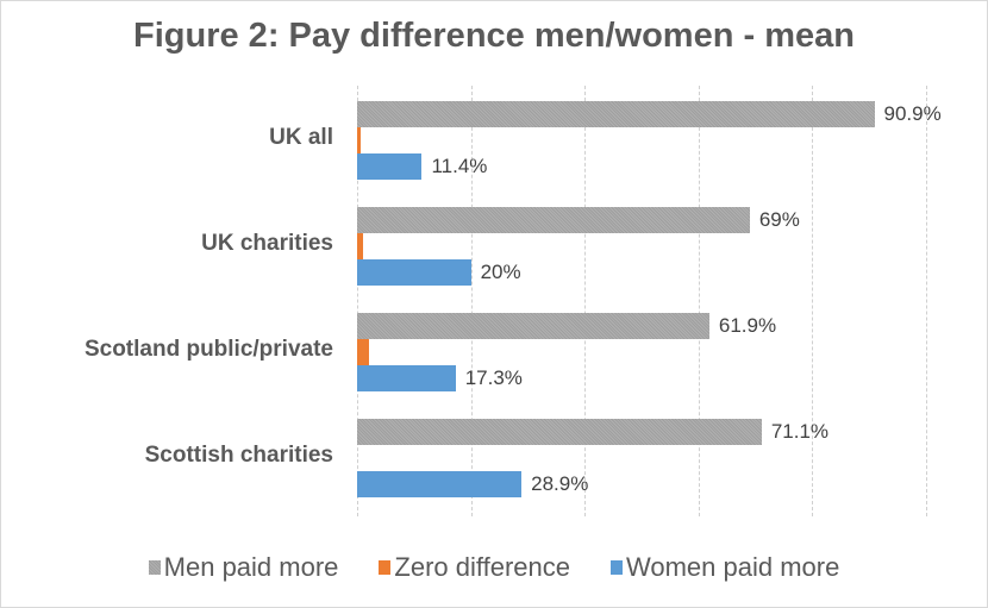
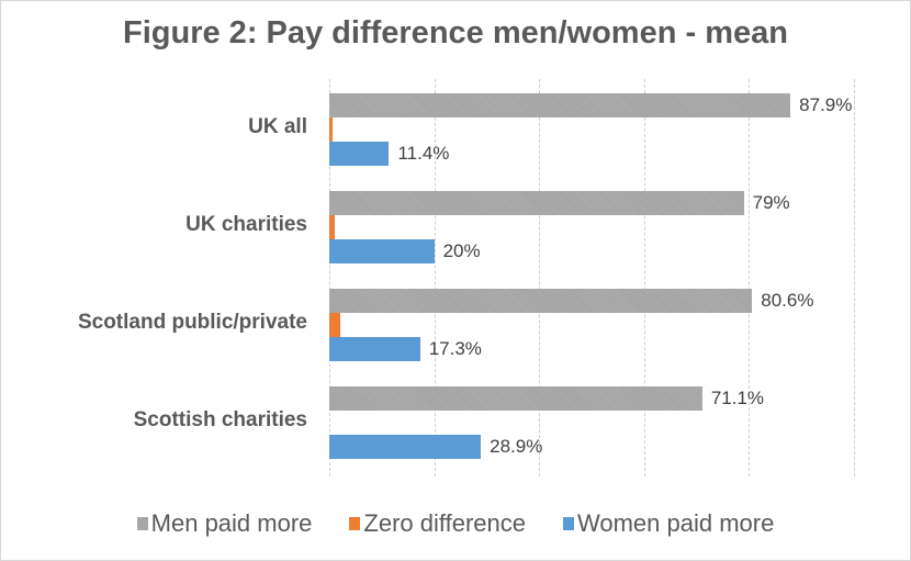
Men paid more/UK all: 90.9% -> 87.9%
Men paid more/UK charities: 69% -> 79%
Men paid more/Scotland public/private: 61.9% -> 80.6%
